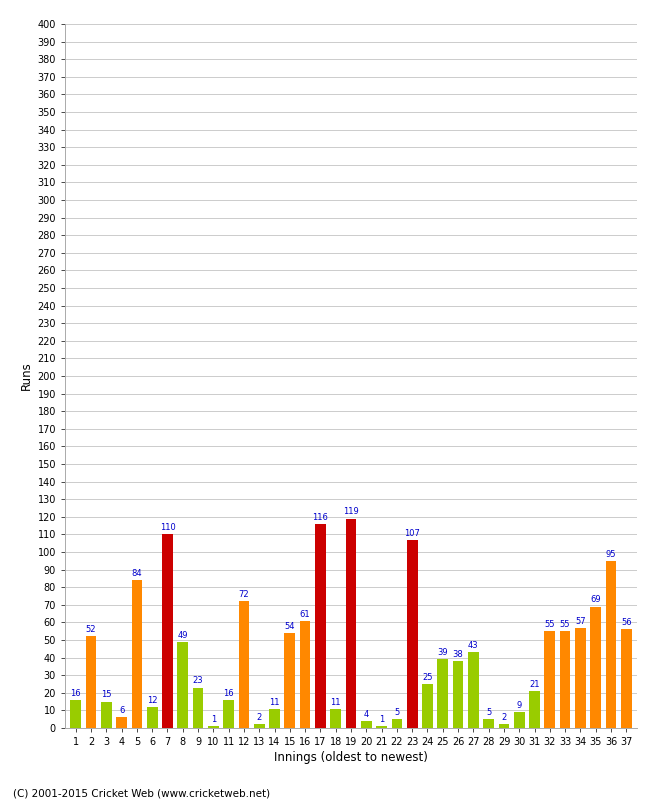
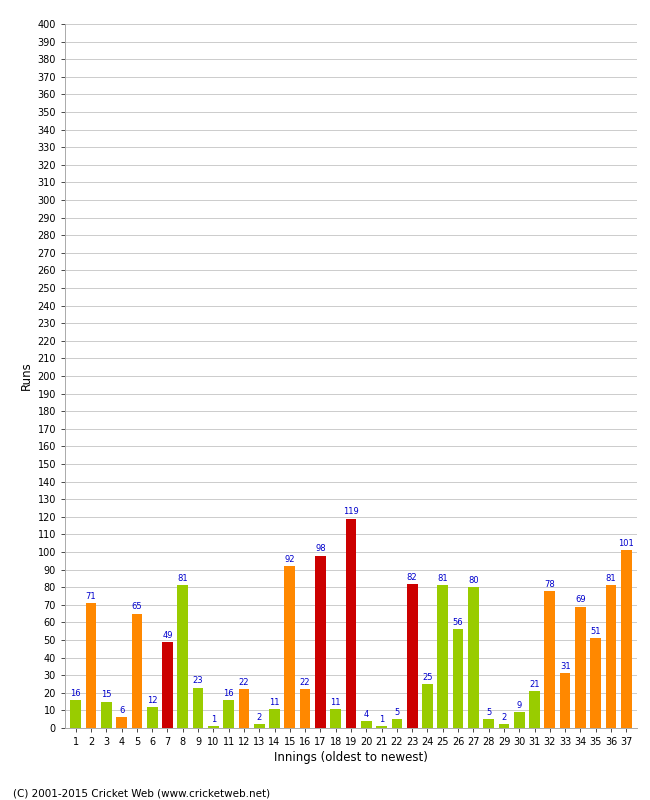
2: 52 -> 71
5: 84 -> 65
7: 110 -> 49
8: 49 -> 81
12: 72 -> 22
15: 54 -> 92
16: 61 -> 22
17: 116 -> 98
23: 107 -> 82
25: 39 -> 81
26: 38 -> 56
27: 43 -> 80
32: 55 -> 78
33: 55 -> 31
34: 57 -> 69
35: 69 -> 51
36: 95 -> 81
37: 56 -> 101
